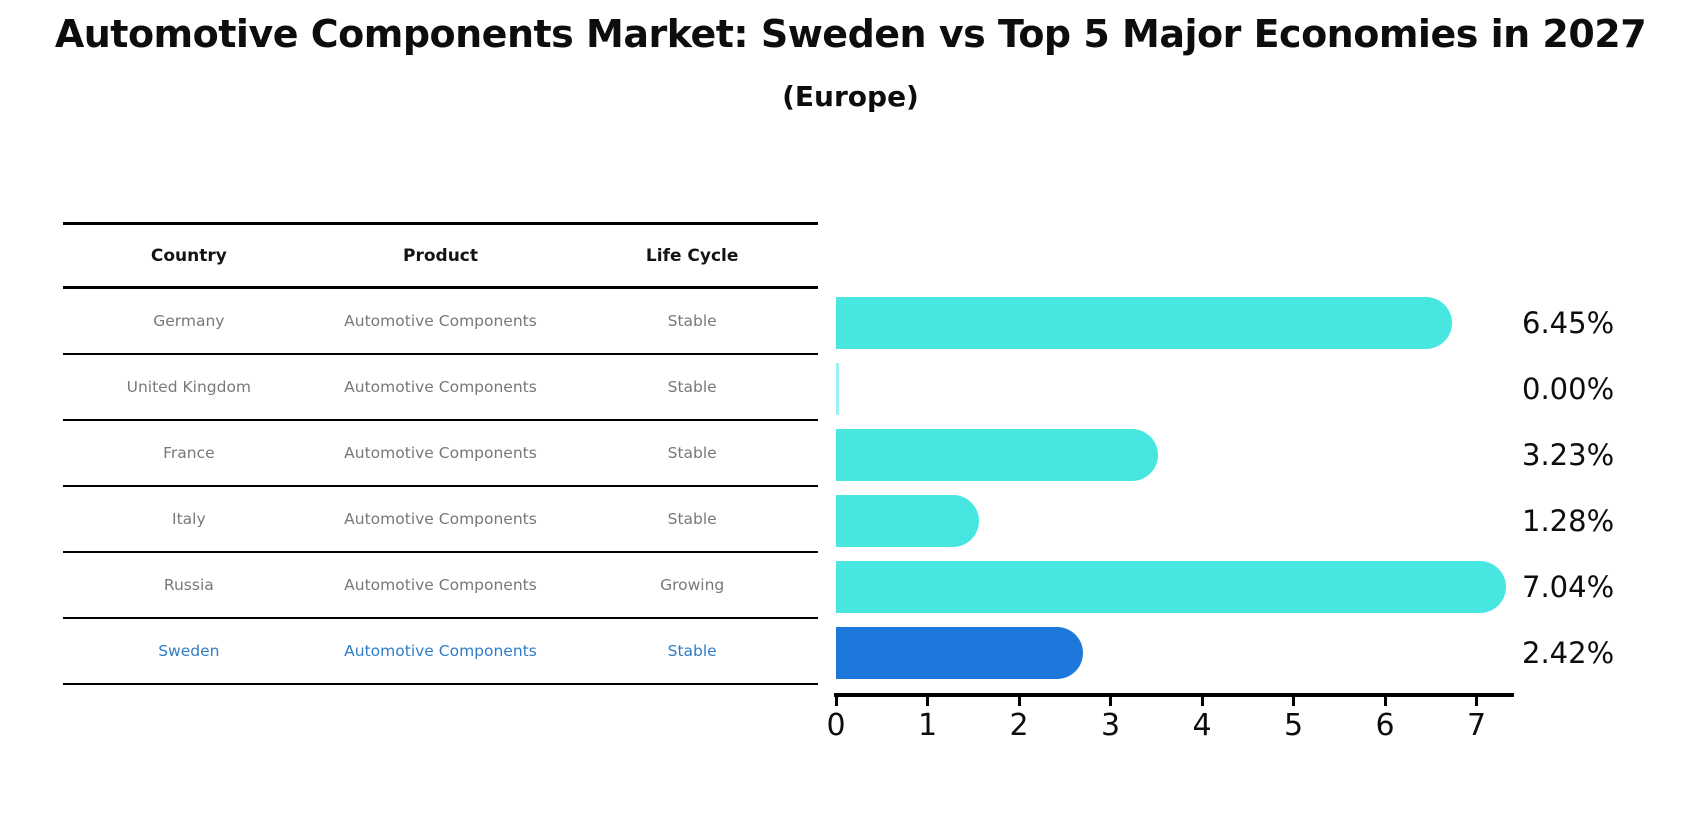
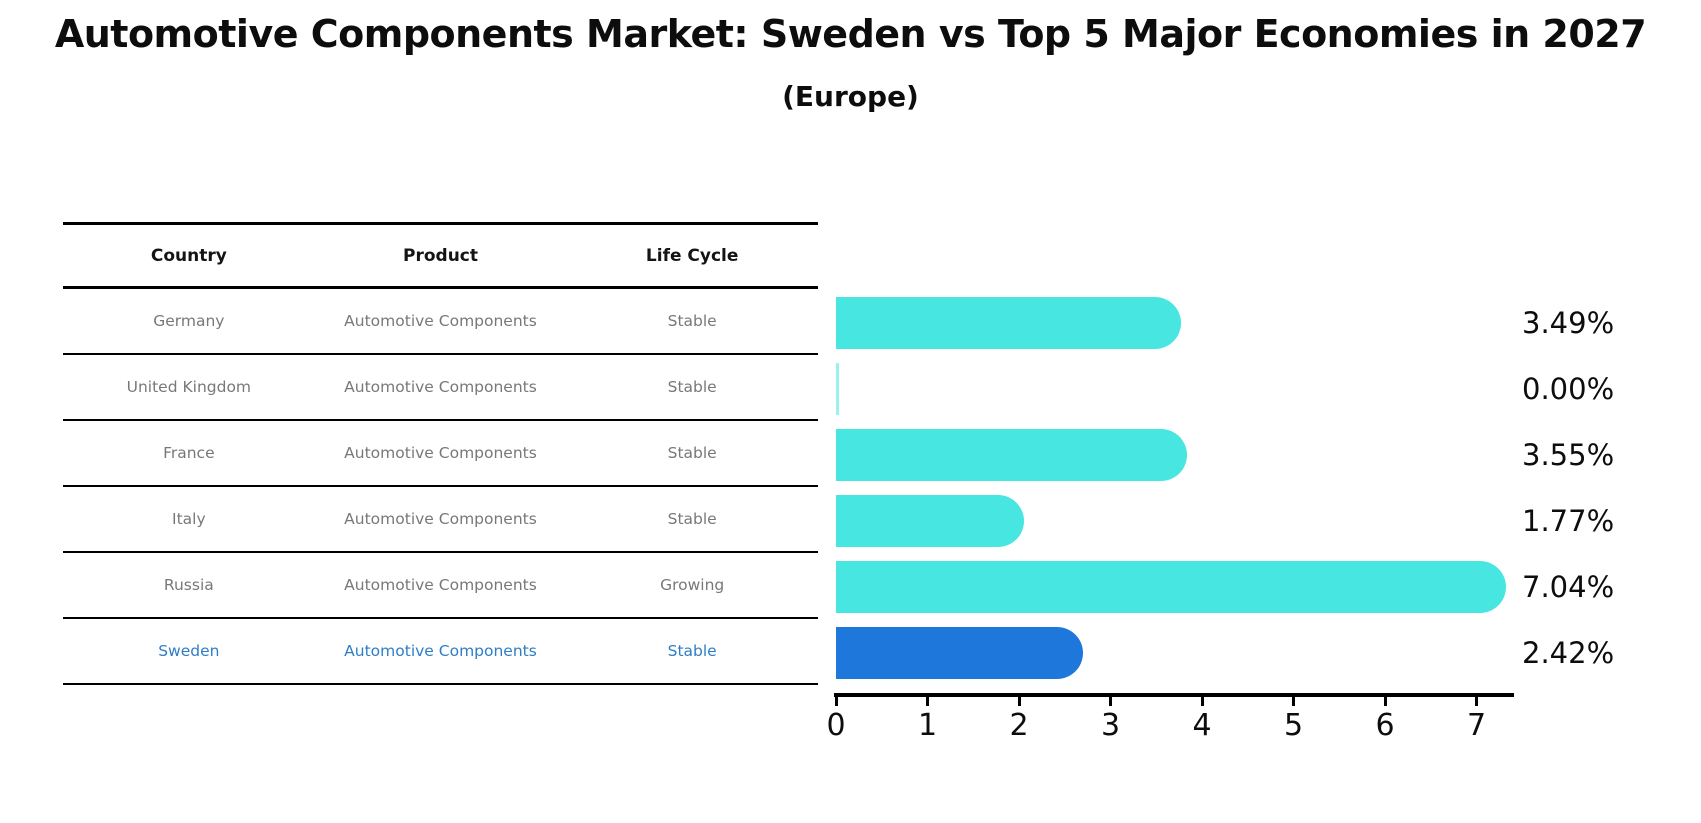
Germany: 6.45% -> 3.49%
France: 3.23% -> 3.55%
Italy: 1.28% -> 1.77%
